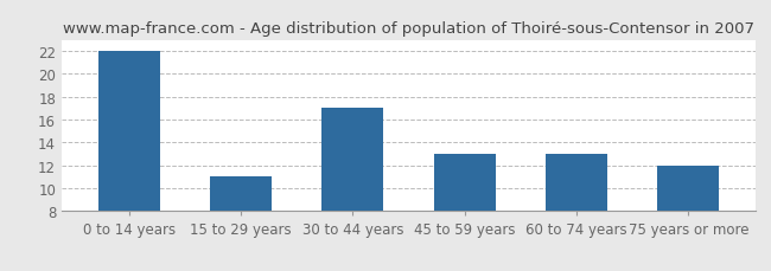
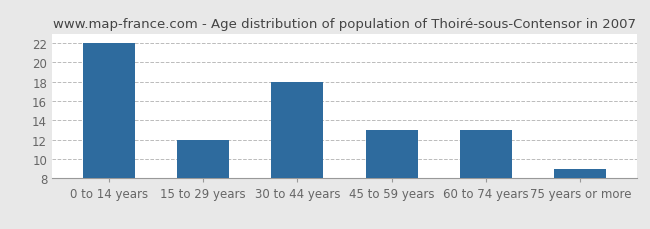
15 to 29 years: 11 -> 12
30 to 44 years: 17 -> 18
75 years or more: 12 -> 9
